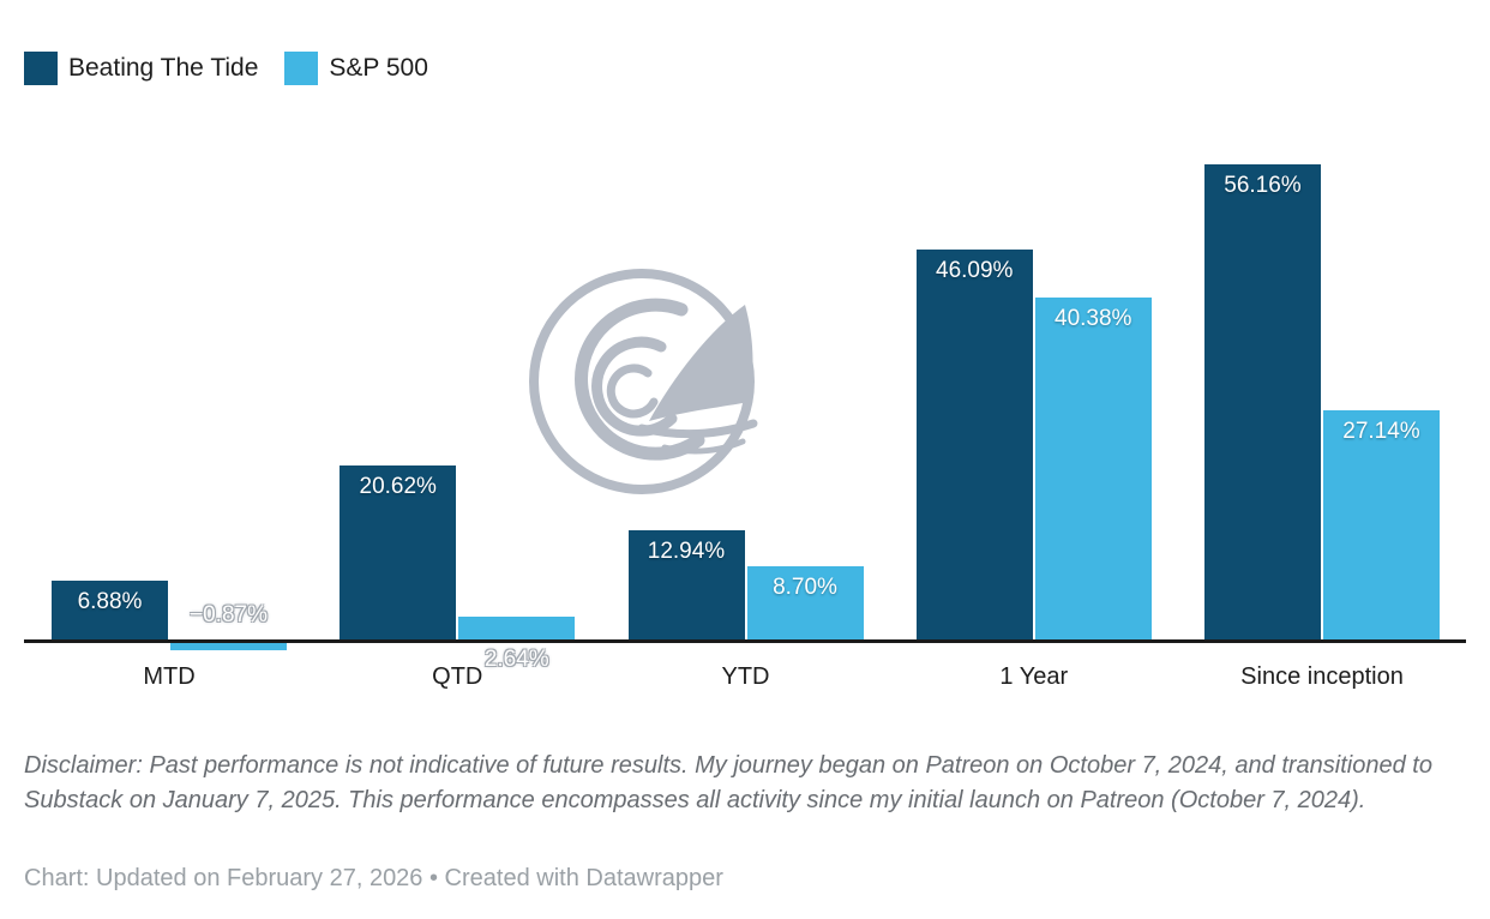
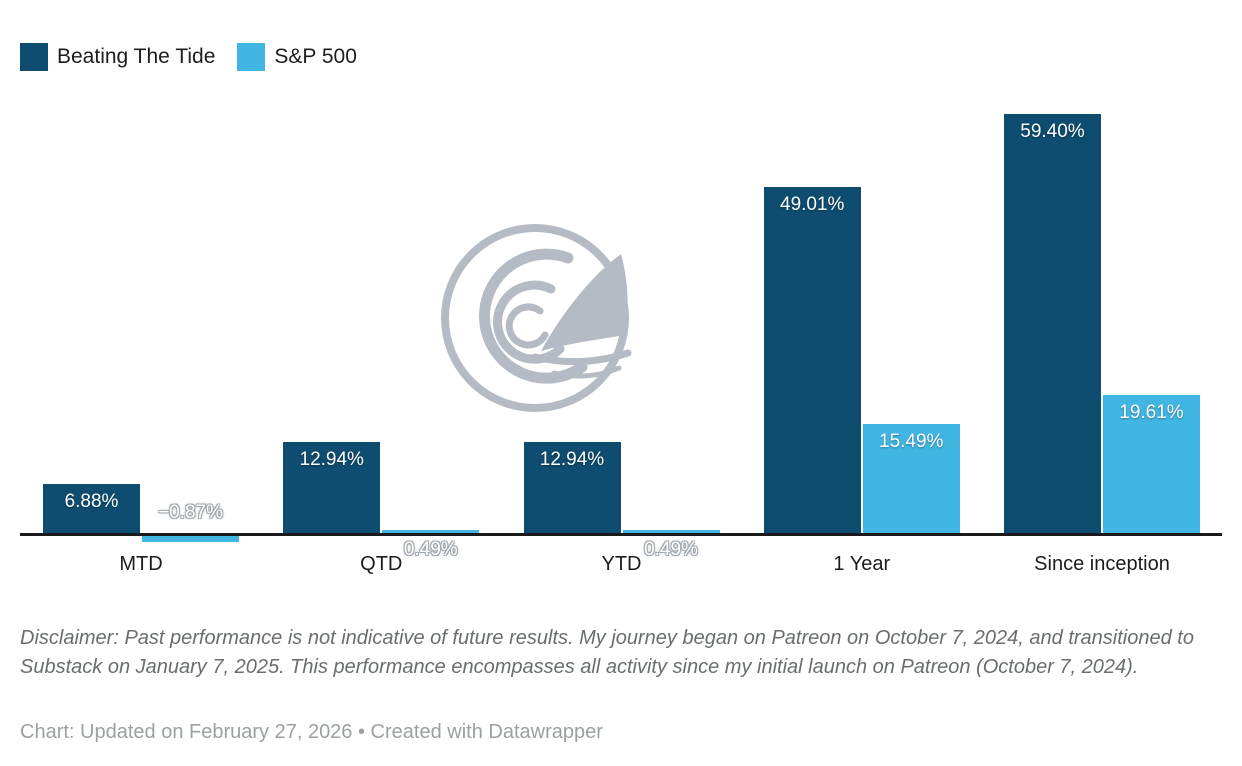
Beating The Tide/QTD: 20.62% -> 12.94%
S&P 500/QTD: 2.64% -> 0.49%
S&P 500/YTD: 8.70% -> 0.49%
Beating The Tide/1 Year: 46.09% -> 49.01%
S&P 500/1 Year: 40.38% -> 15.49%
Beating The Tide/Since inception: 56.16% -> 59.40%
S&P 500/Since inception: 27.14% -> 19.61%
